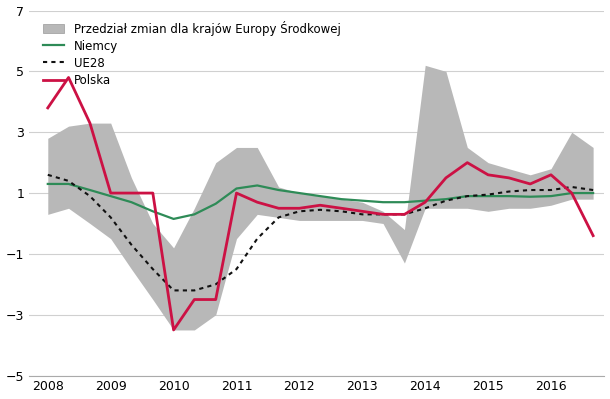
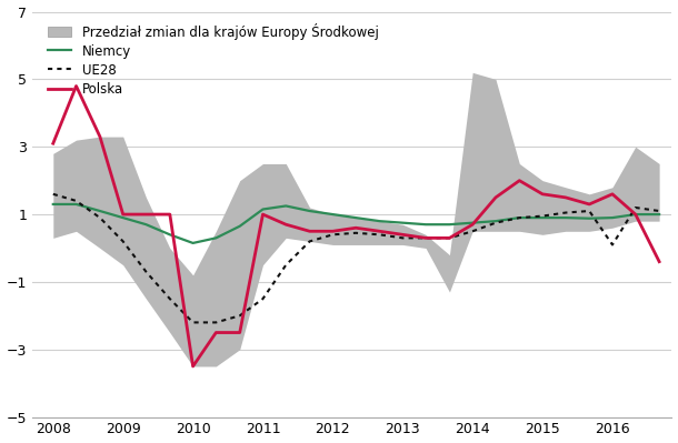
Polska/2008: 3.8 -> 3.1
UE28/2016: 1.10 -> 0.10
